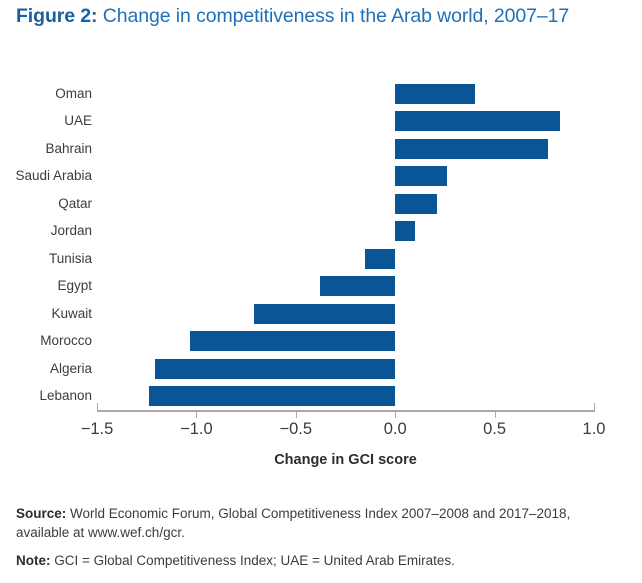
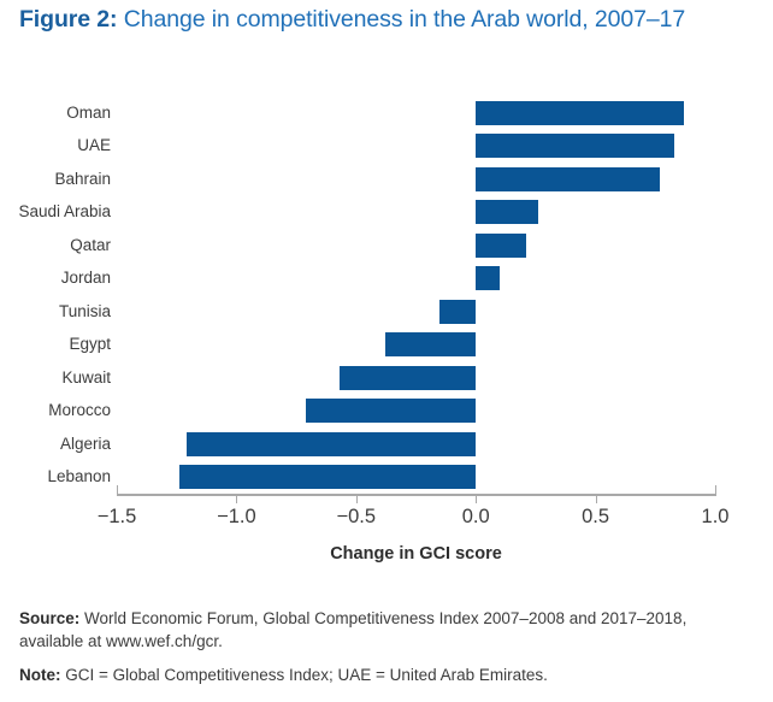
Oman: 0.40 -> 0.87
Kuwait: -0.71 -> -0.57
Morocco: -1.03 -> -0.71
